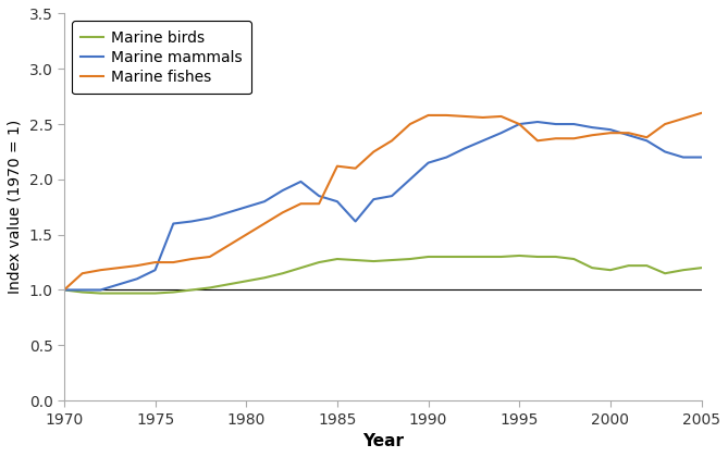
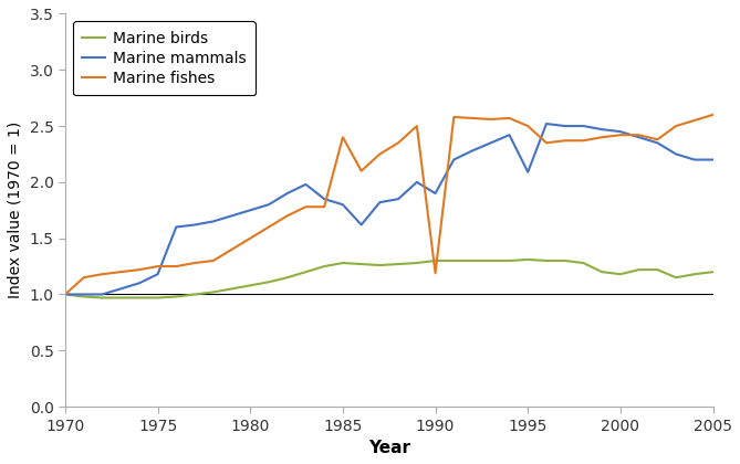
Marine fishes/1985: 2.12 -> 2.40
Marine mammals/1990: 2.15 -> 1.90
Marine fishes/1990: 2.58 -> 1.19
Marine mammals/1995: 2.50 -> 2.09
